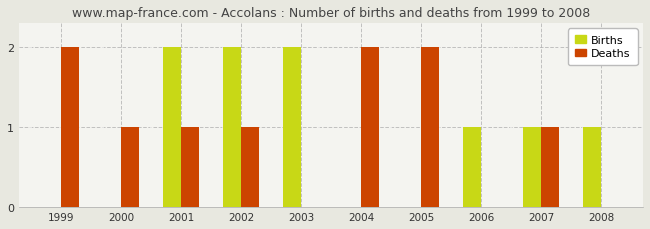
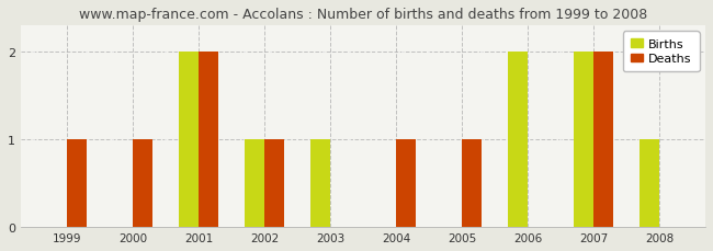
Deaths/1999: 2 -> 1
Deaths/2001: 1 -> 2
Births/2002: 2 -> 1
Births/2003: 2 -> 1
Deaths/2004: 2 -> 1
Deaths/2005: 2 -> 1
Births/2006: 1 -> 2
Births/2007: 1 -> 2
Deaths/2007: 1 -> 2
